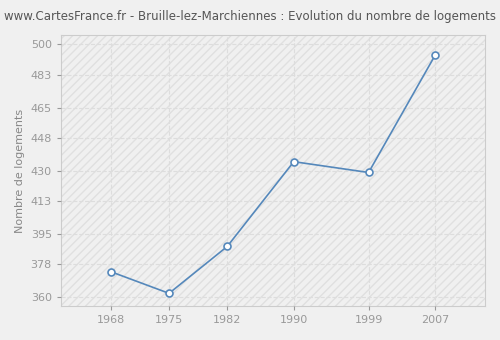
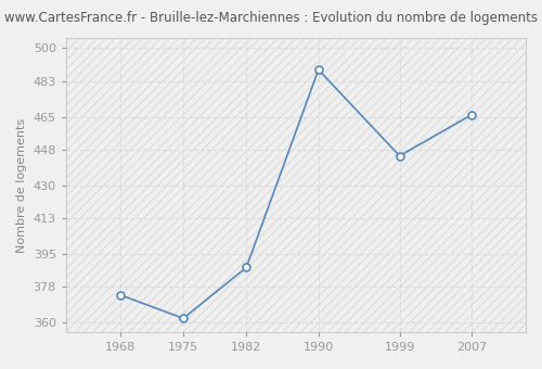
1990: 435 -> 489
1999: 429 -> 445
2007: 494 -> 466
